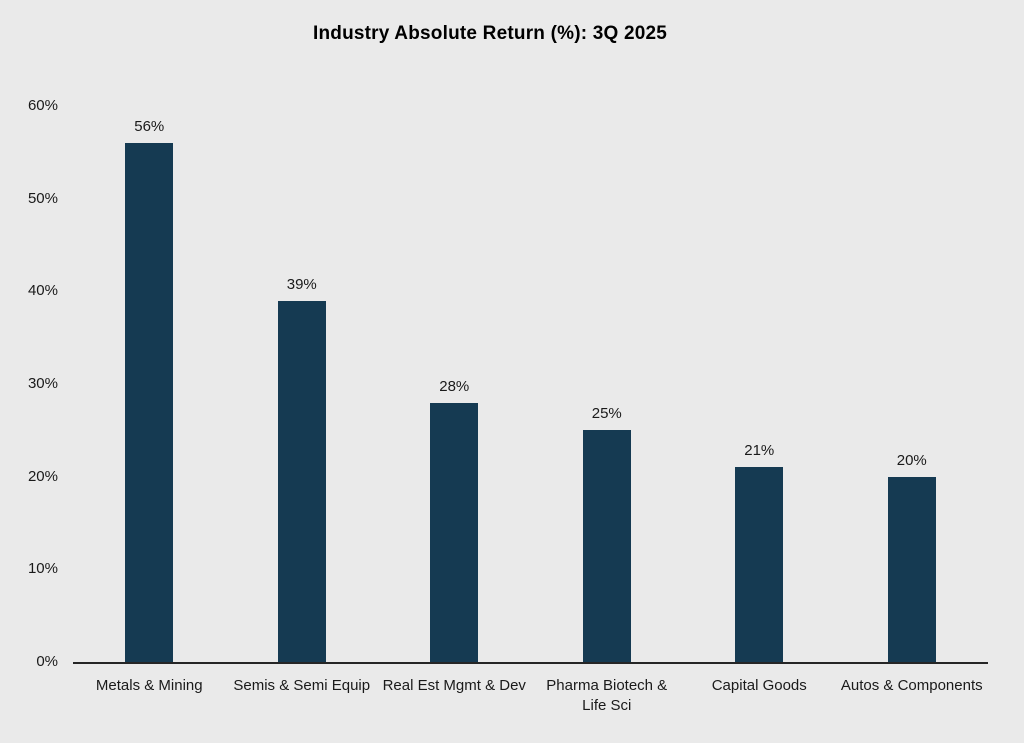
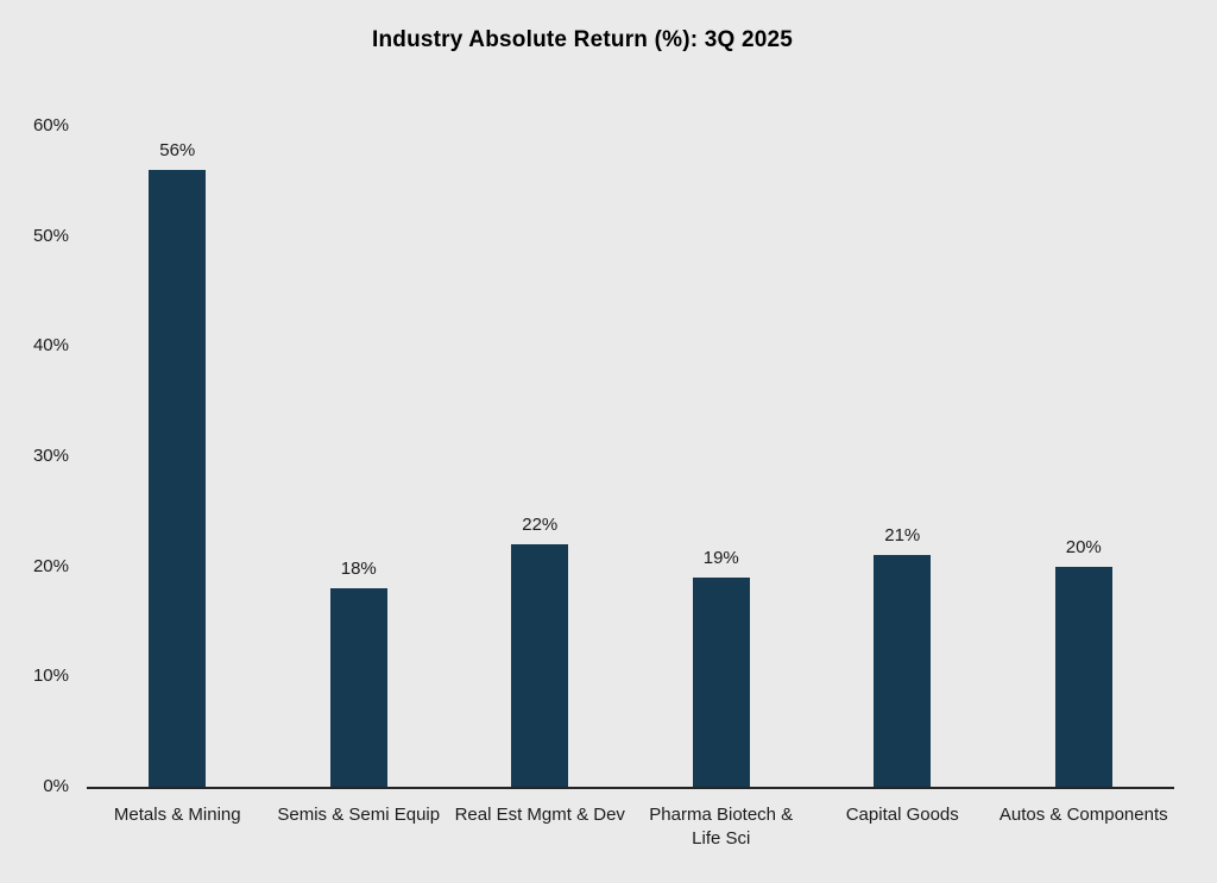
Semis & Semi Equip: 39% -> 18%
Real Est Mgmt & Dev: 28% -> 22%
Pharma Biotech & Life Sci: 25% -> 19%
